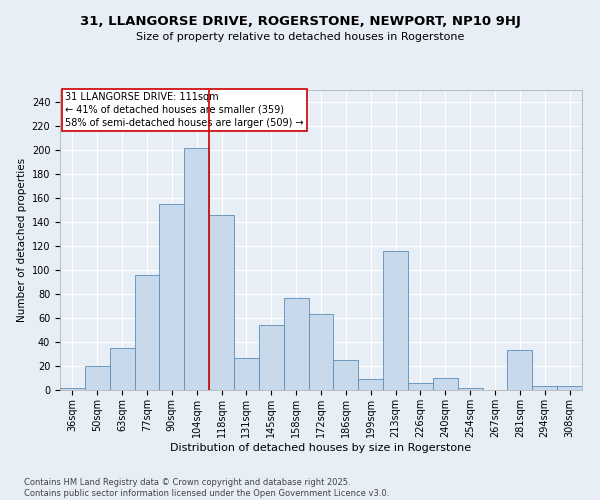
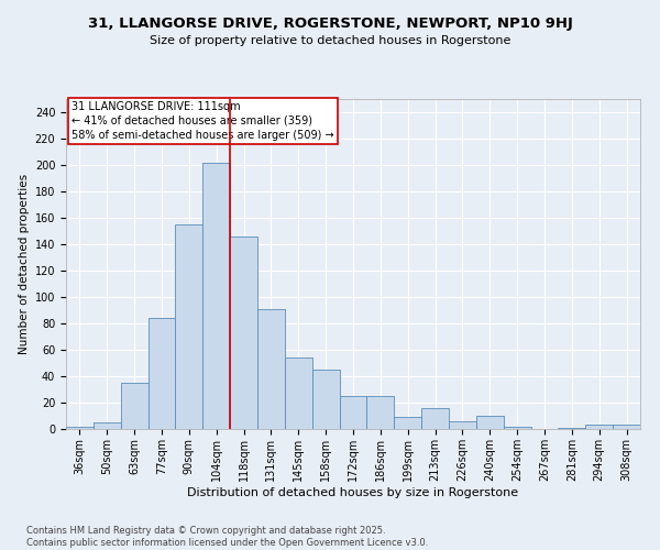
50sqm: 20 -> 5
77sqm: 96 -> 84
131sqm: 27 -> 91
158sqm: 77 -> 45
172sqm: 63 -> 25
213sqm: 116 -> 16
281sqm: 33 -> 1
